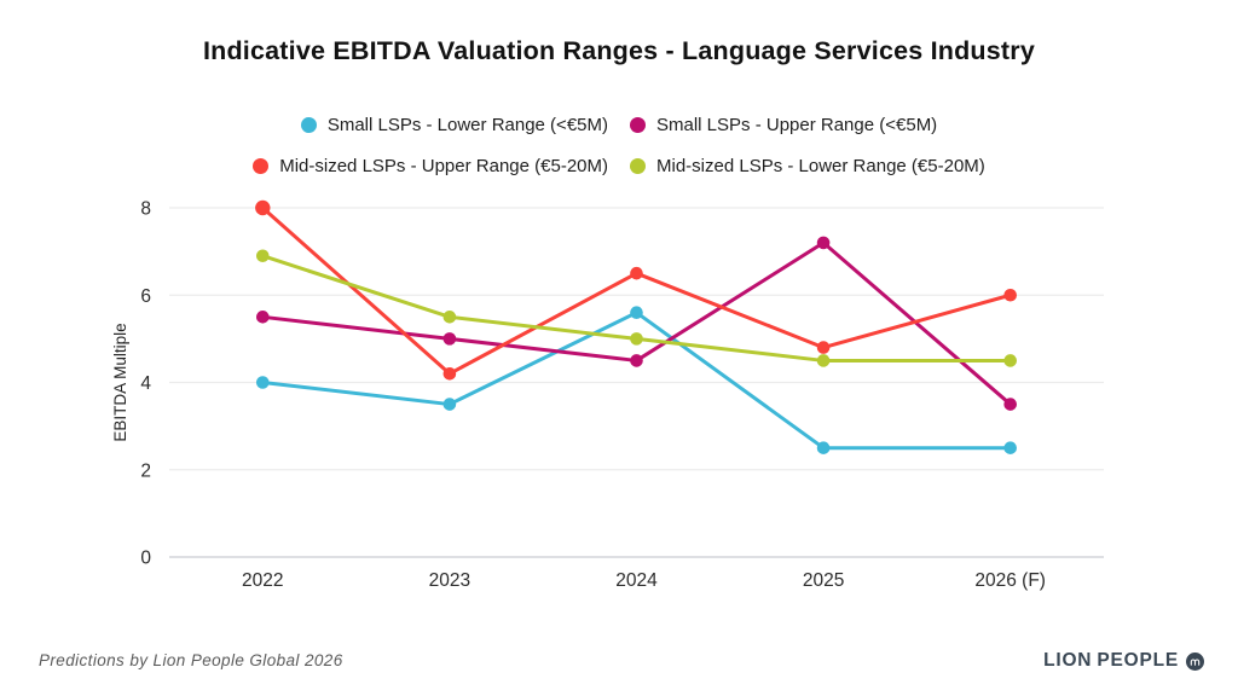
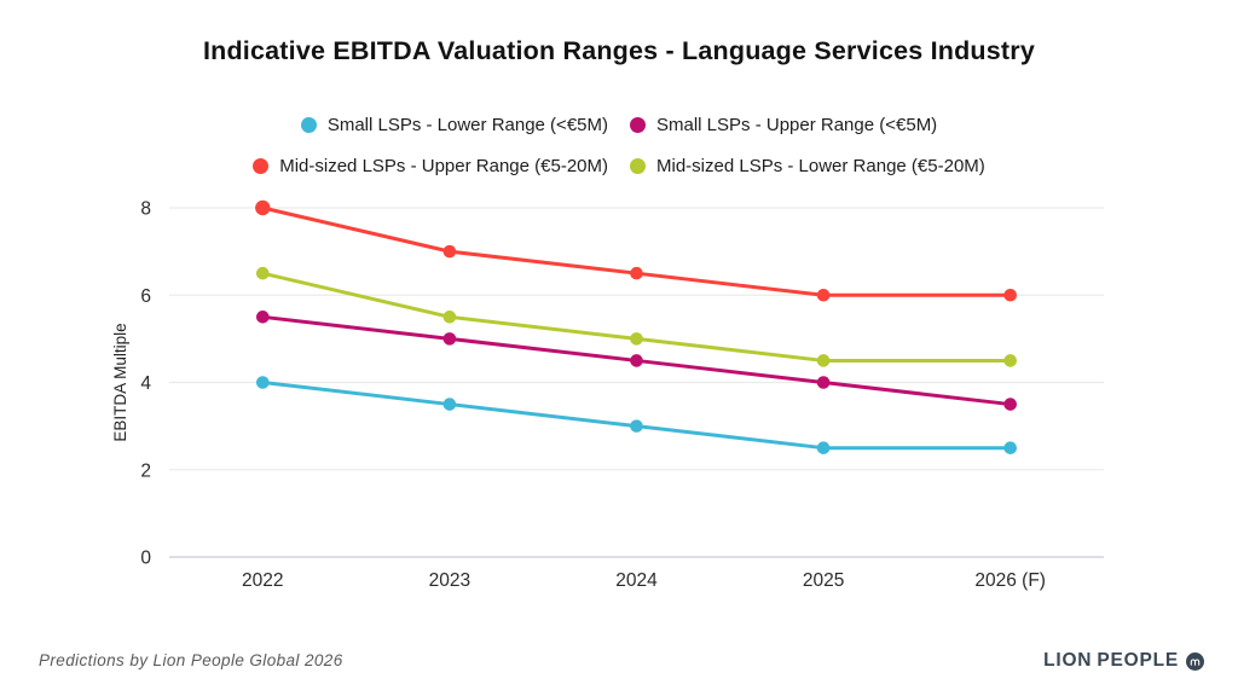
Mid-sized LSPs - Lower Range (€5-20M)/2022: 6.9 -> 6.5
Mid-sized LSPs - Upper Range (€5-20M)/2023: 4.2 -> 7.0
Small LSPs - Lower Range (<€5M)/2024: 5.6 -> 3.0
Small LSPs - Upper Range (<€5M)/2025: 7.2 -> 4.0
Mid-sized LSPs - Upper Range (€5-20M)/2025: 4.8 -> 6.0
